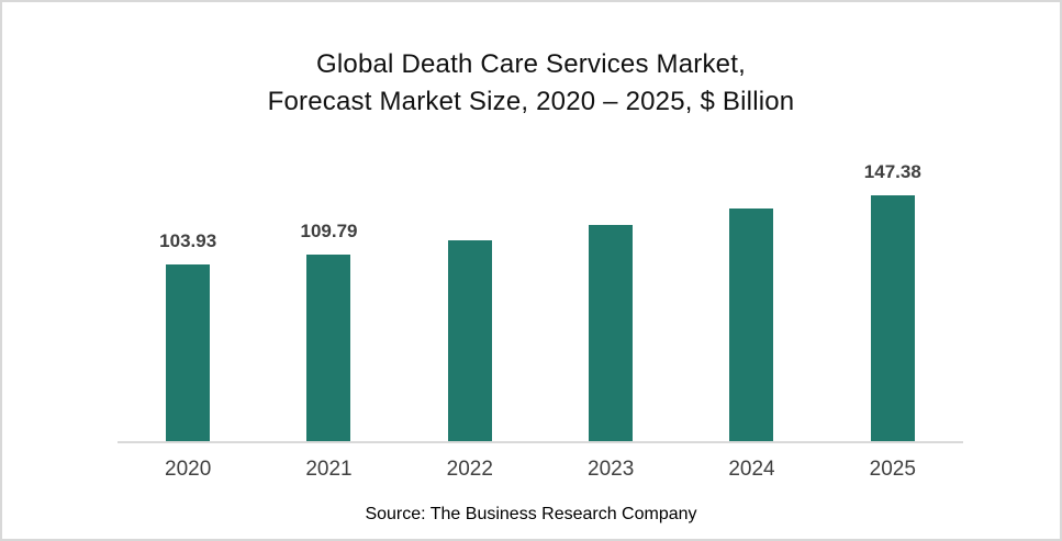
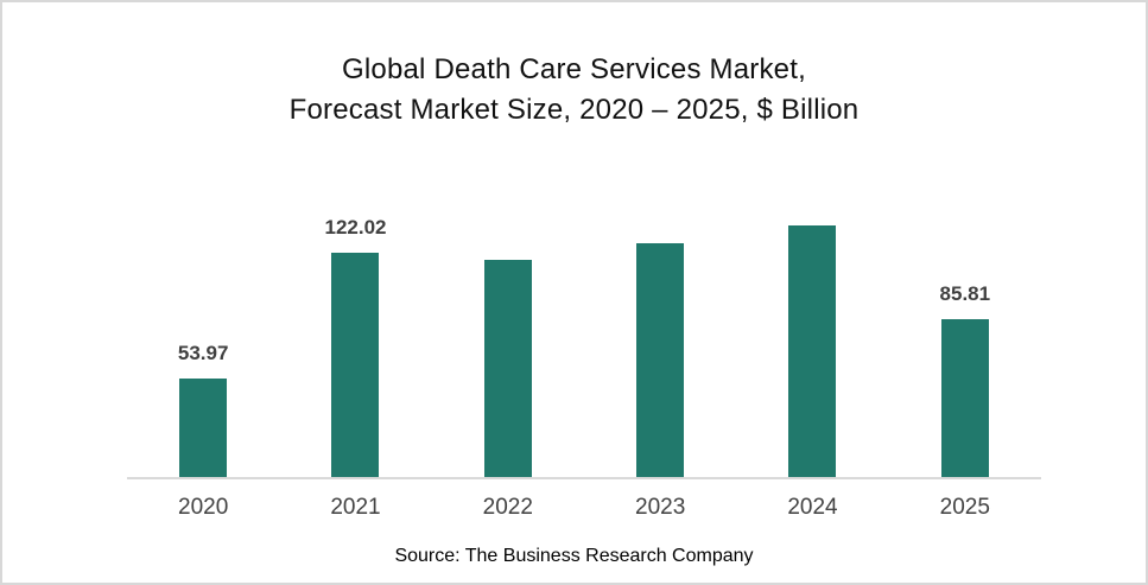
2020: 103.93 -> 53.97
2021: 109.79 -> 122.02
2025: 147.38 -> 85.81
